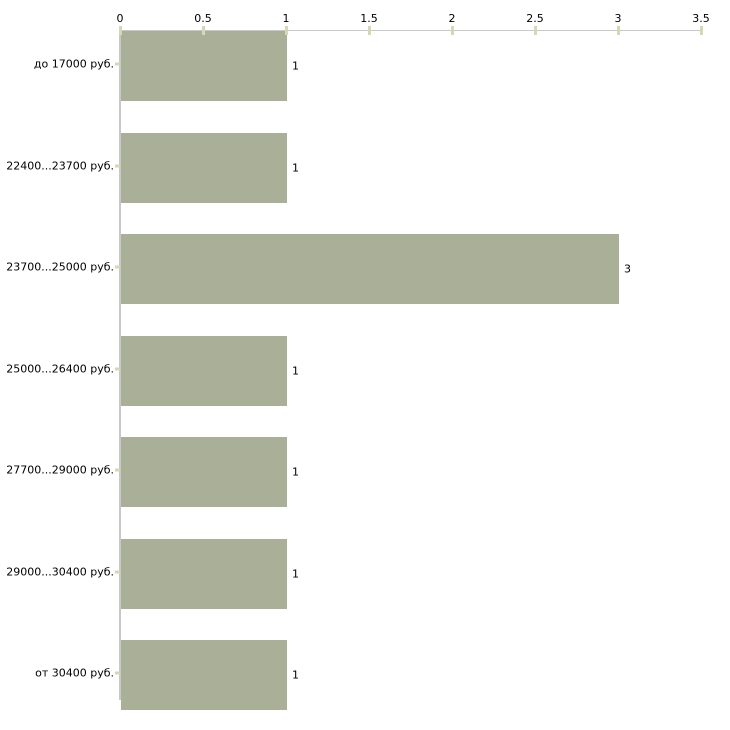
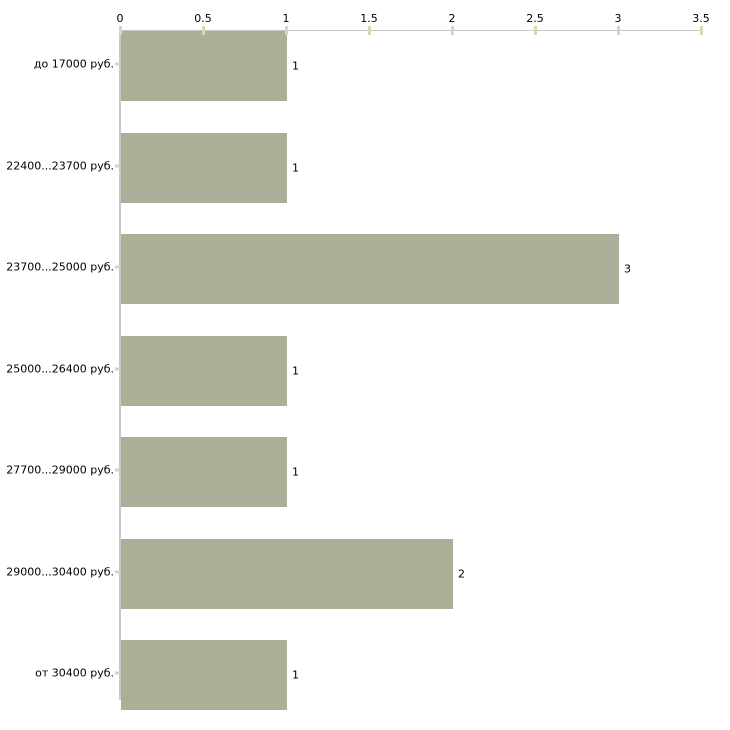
29000...30400 руб.: 1 -> 2
